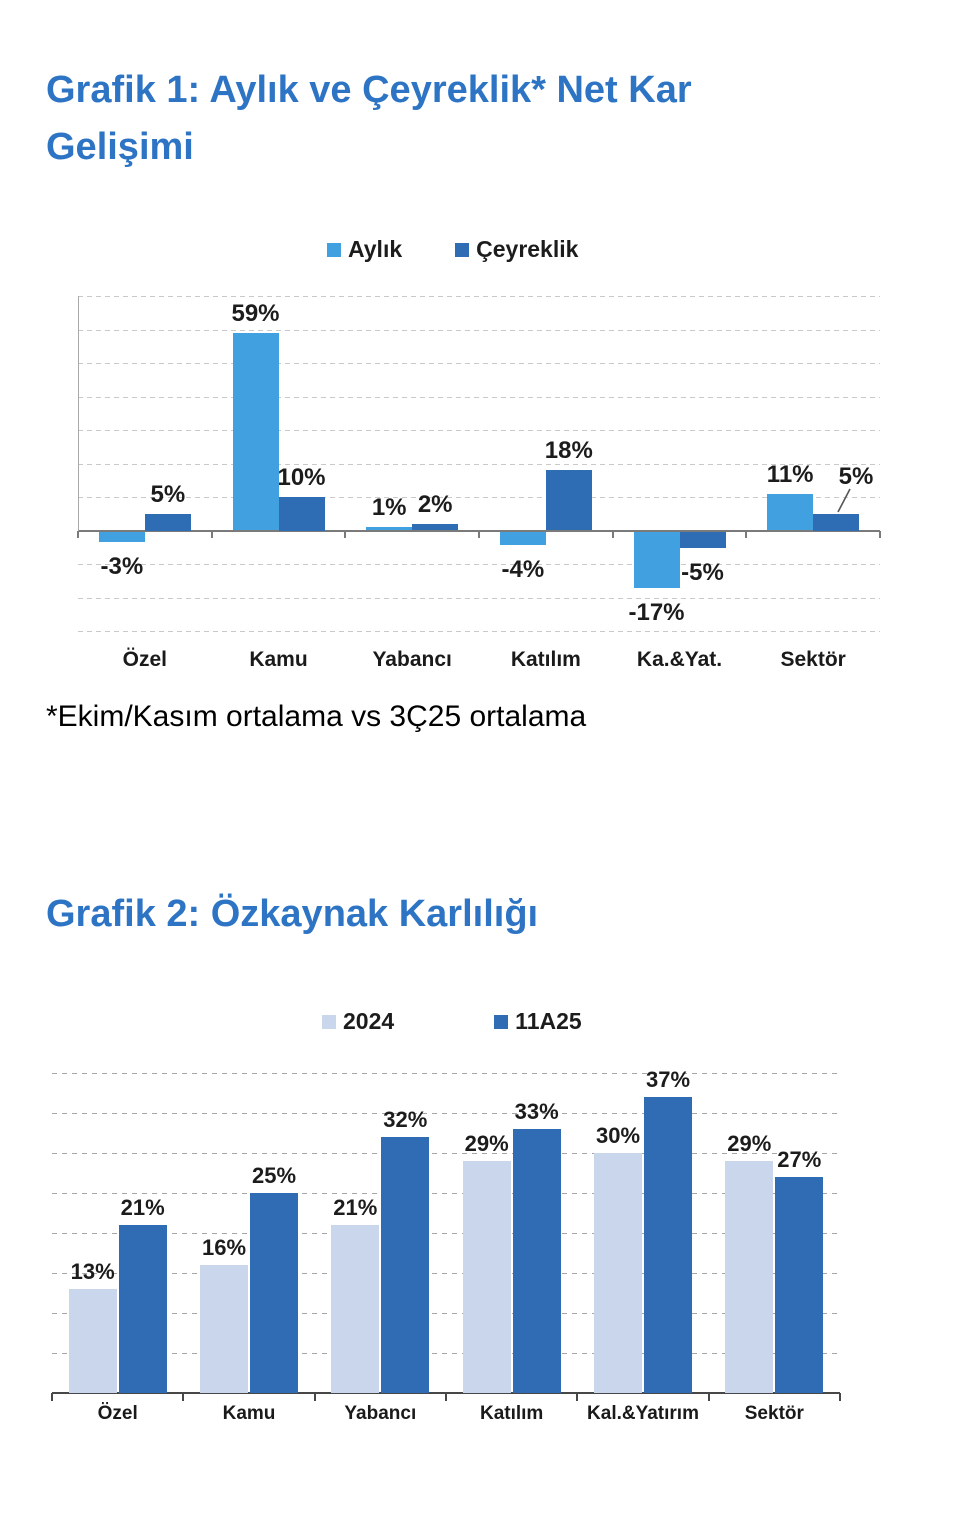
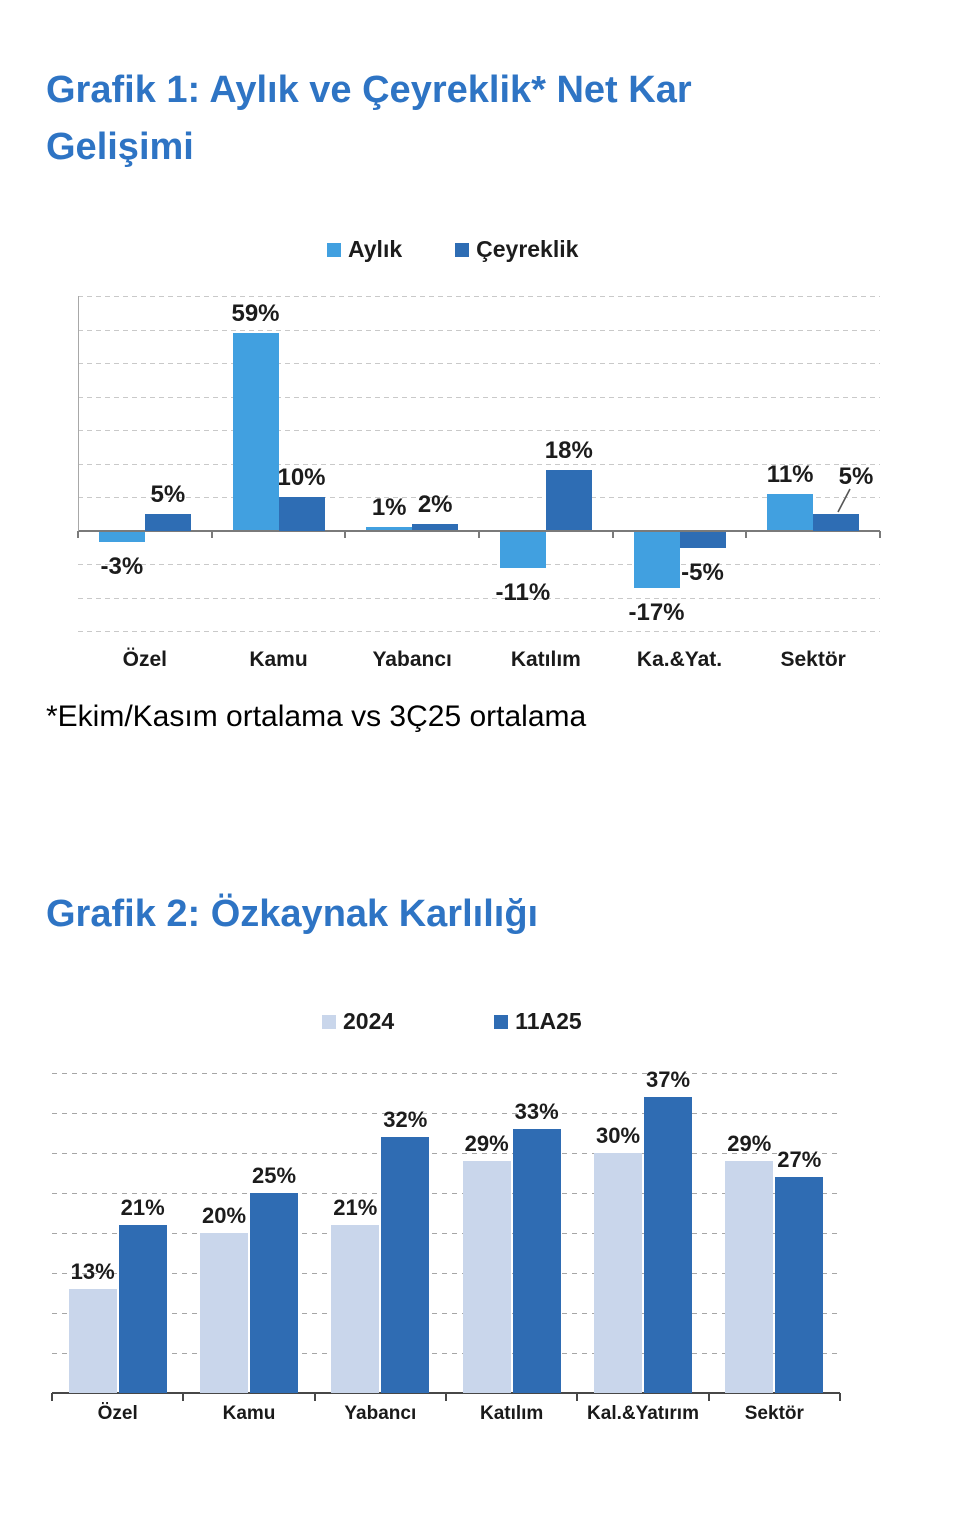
Grafik 1: Aylık ve Çeyreklik* Net Kar Gelişimi/Aylık/Katılım: -4% -> -11%
Grafik 2: Özkaynak Karlılığı/2024/Kamu: 16% -> 20%
